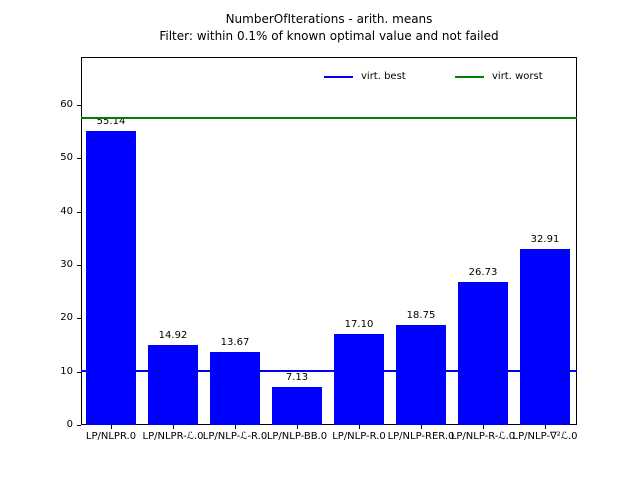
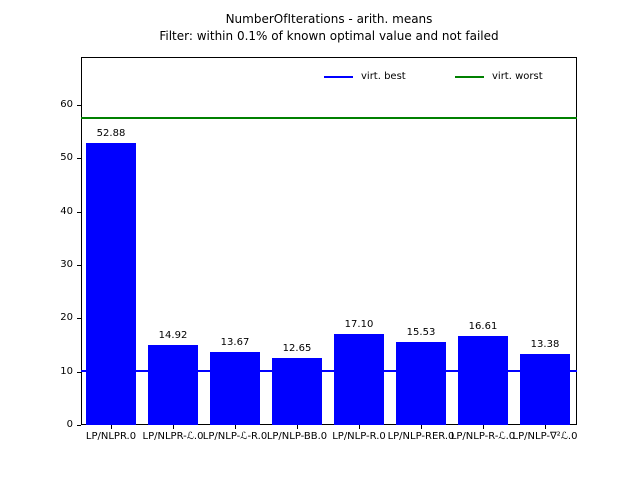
LP/NLPR.0: 55.14 -> 52.88
LP/NLP-BB.0: 7.13 -> 12.65
LP/NLP-RER.0: 18.75 -> 15.53
LP/NLP-R-ℒ.0: 26.73 -> 16.61
LP/NLP-∇²ℒ.0: 32.91 -> 13.38
